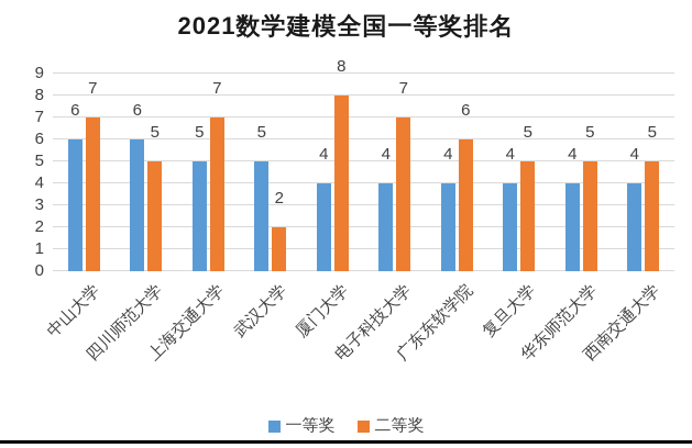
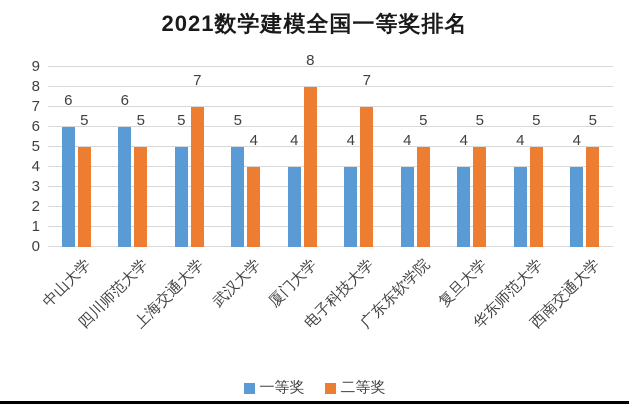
二等奖/中山大学: 7 -> 5
二等奖/武汉大学: 2 -> 4
二等奖/广东东软学院: 6 -> 5
